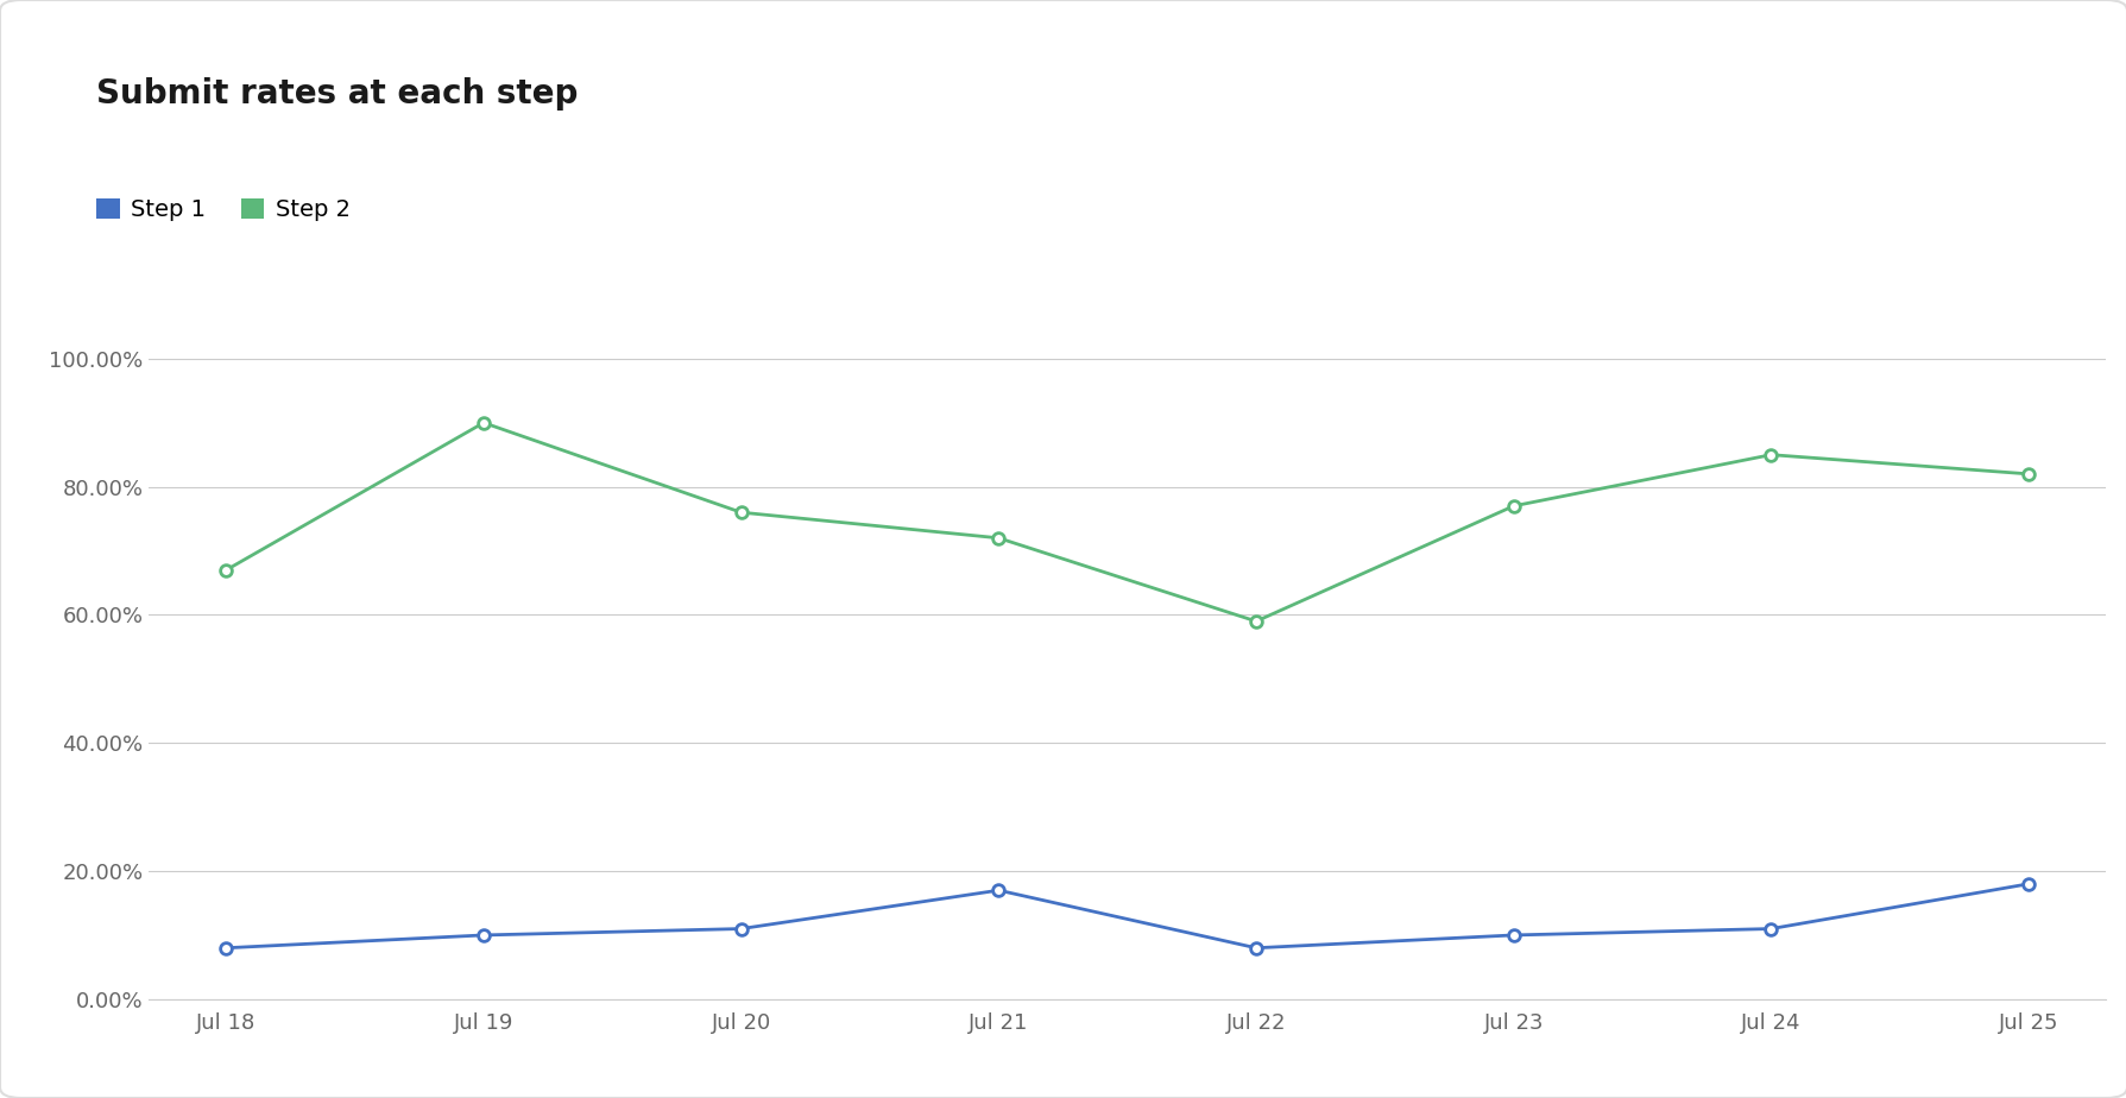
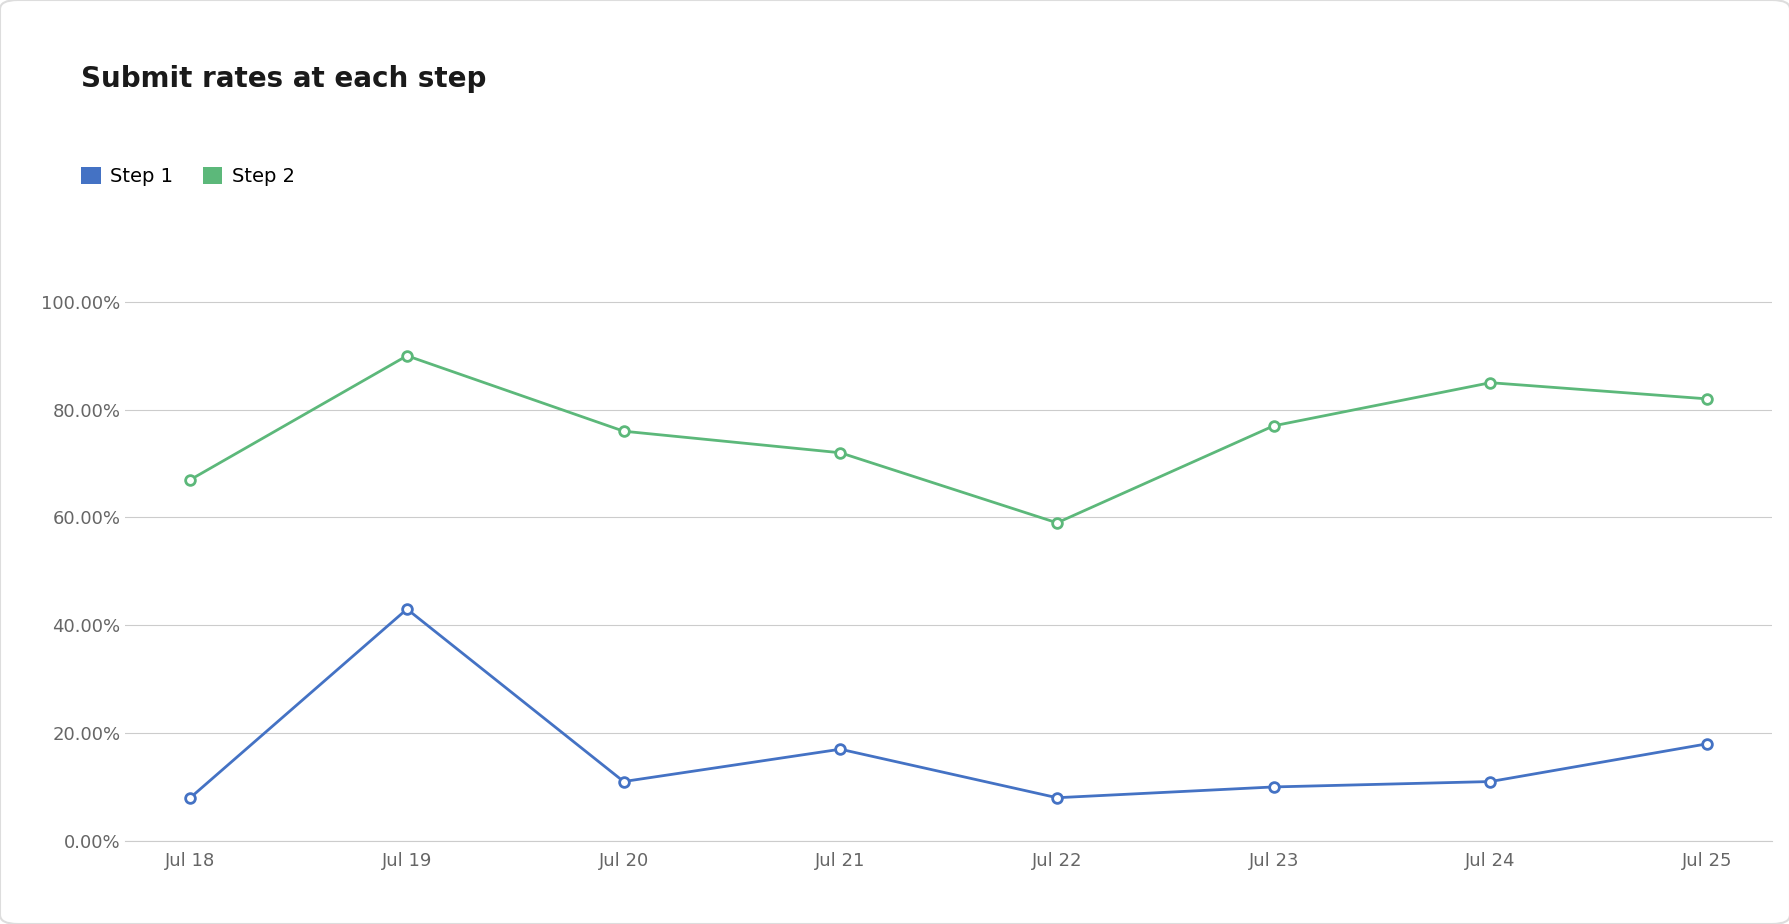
Step 1/Jul 19: 10% -> 43%
